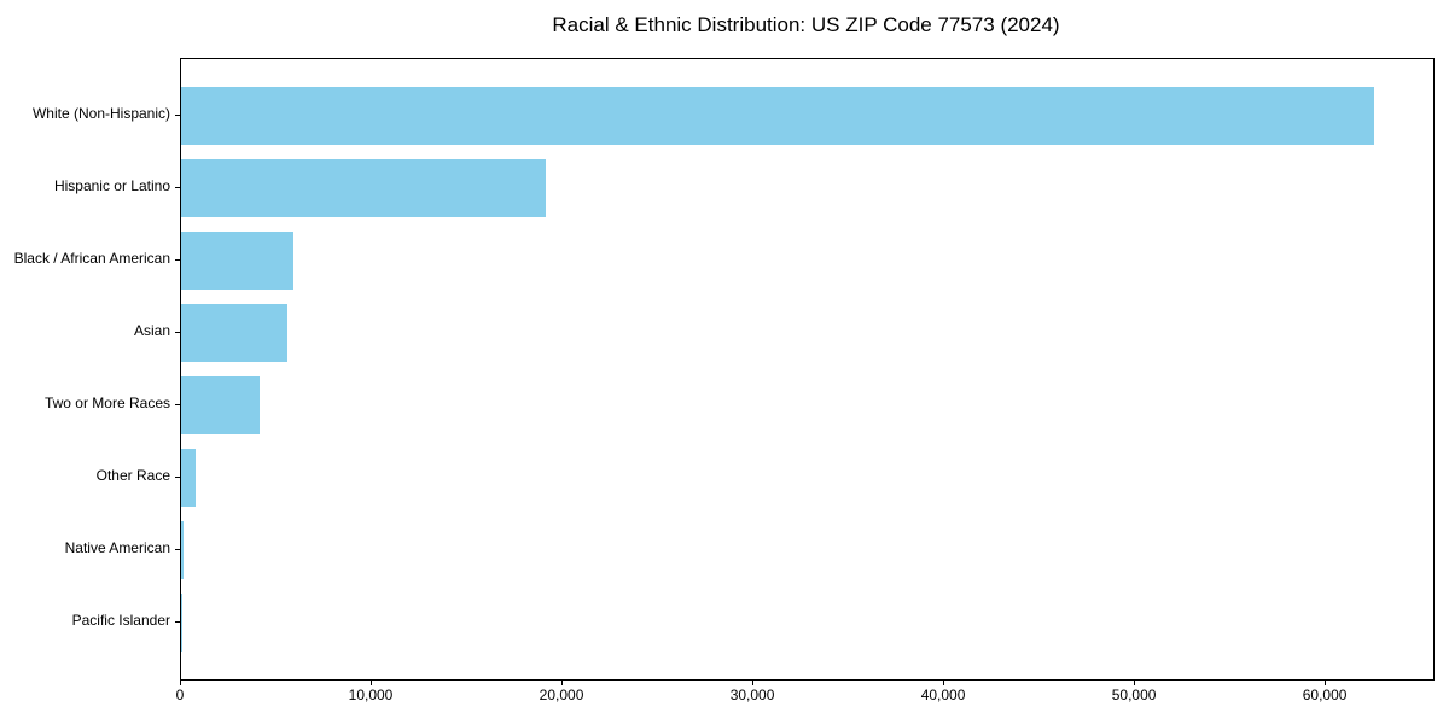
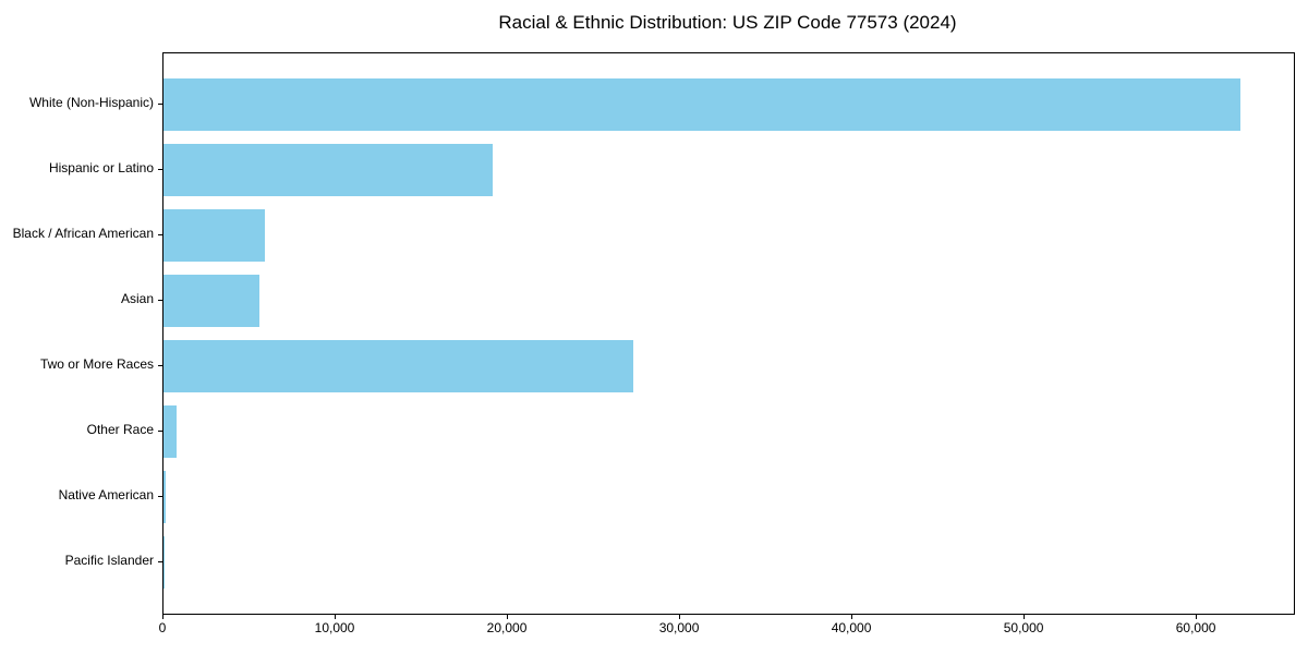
Two or More Races: 4100 -> 27300
